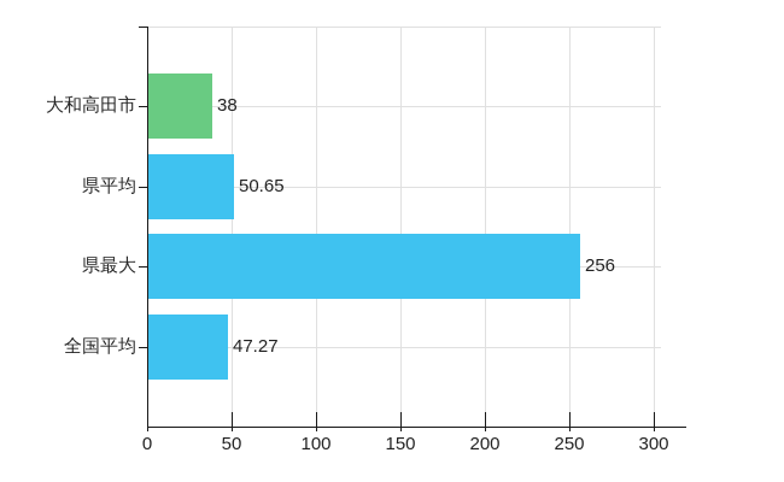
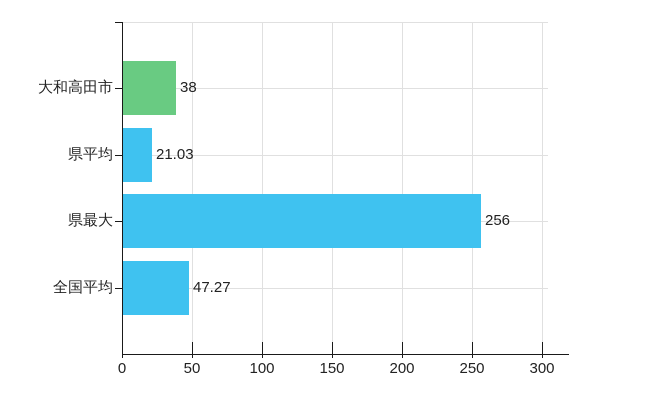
県平均: 50.65 -> 21.03
